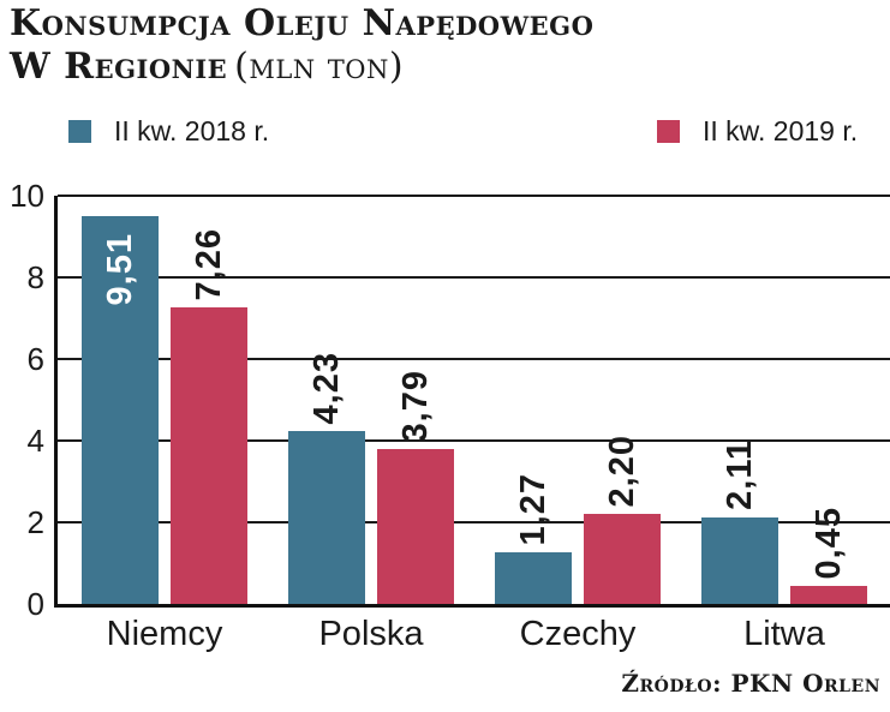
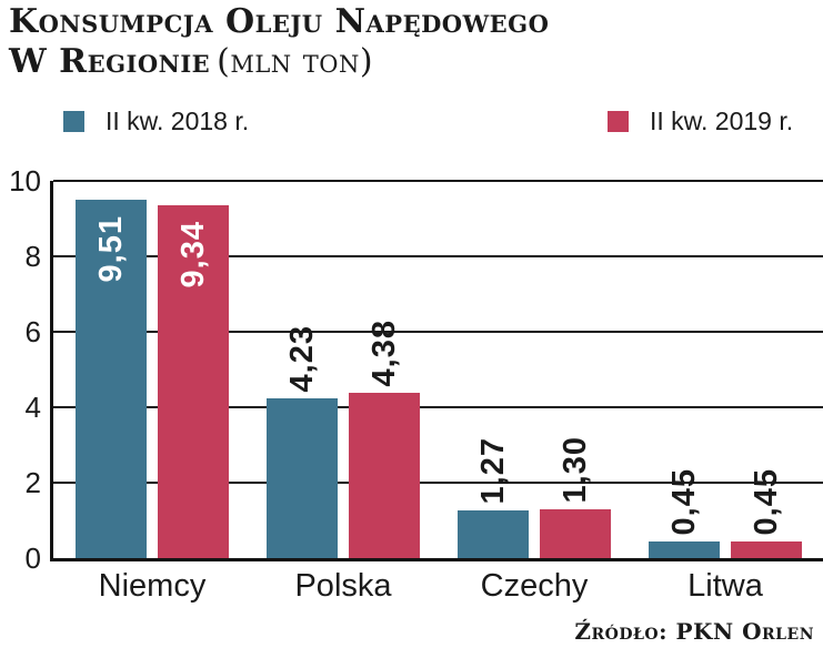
II kw. 2019 r./Niemcy: 7,26 -> 9,34
II kw. 2019 r./Polska: 3,79 -> 4,38
II kw. 2019 r./Czechy: 2,20 -> 1,30
II kw. 2018 r./Litwa: 2,11 -> 0,45
